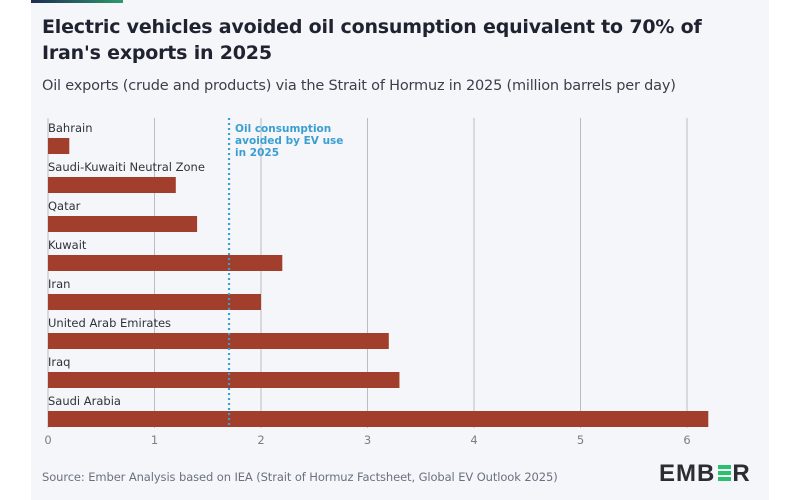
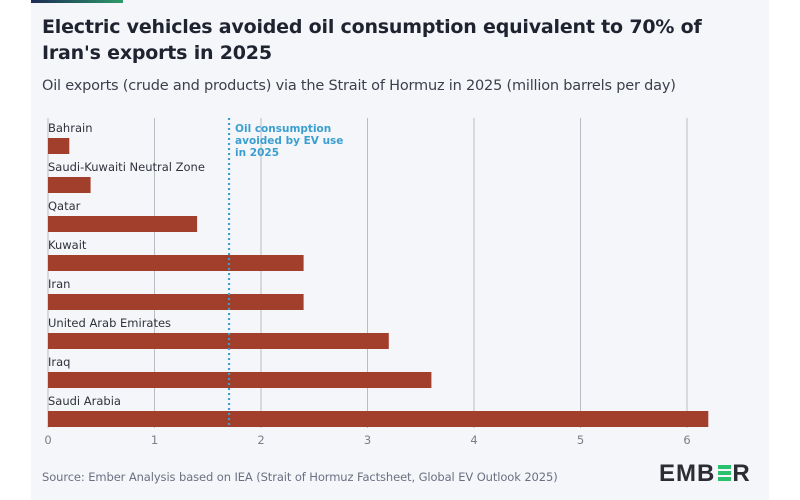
Saudi-Kuwaiti Neutral Zone: 1.2 -> 0.4
Kuwait: 2.2 -> 2.4
Iran: 2.0 -> 2.4
Iraq: 3.3 -> 3.6
